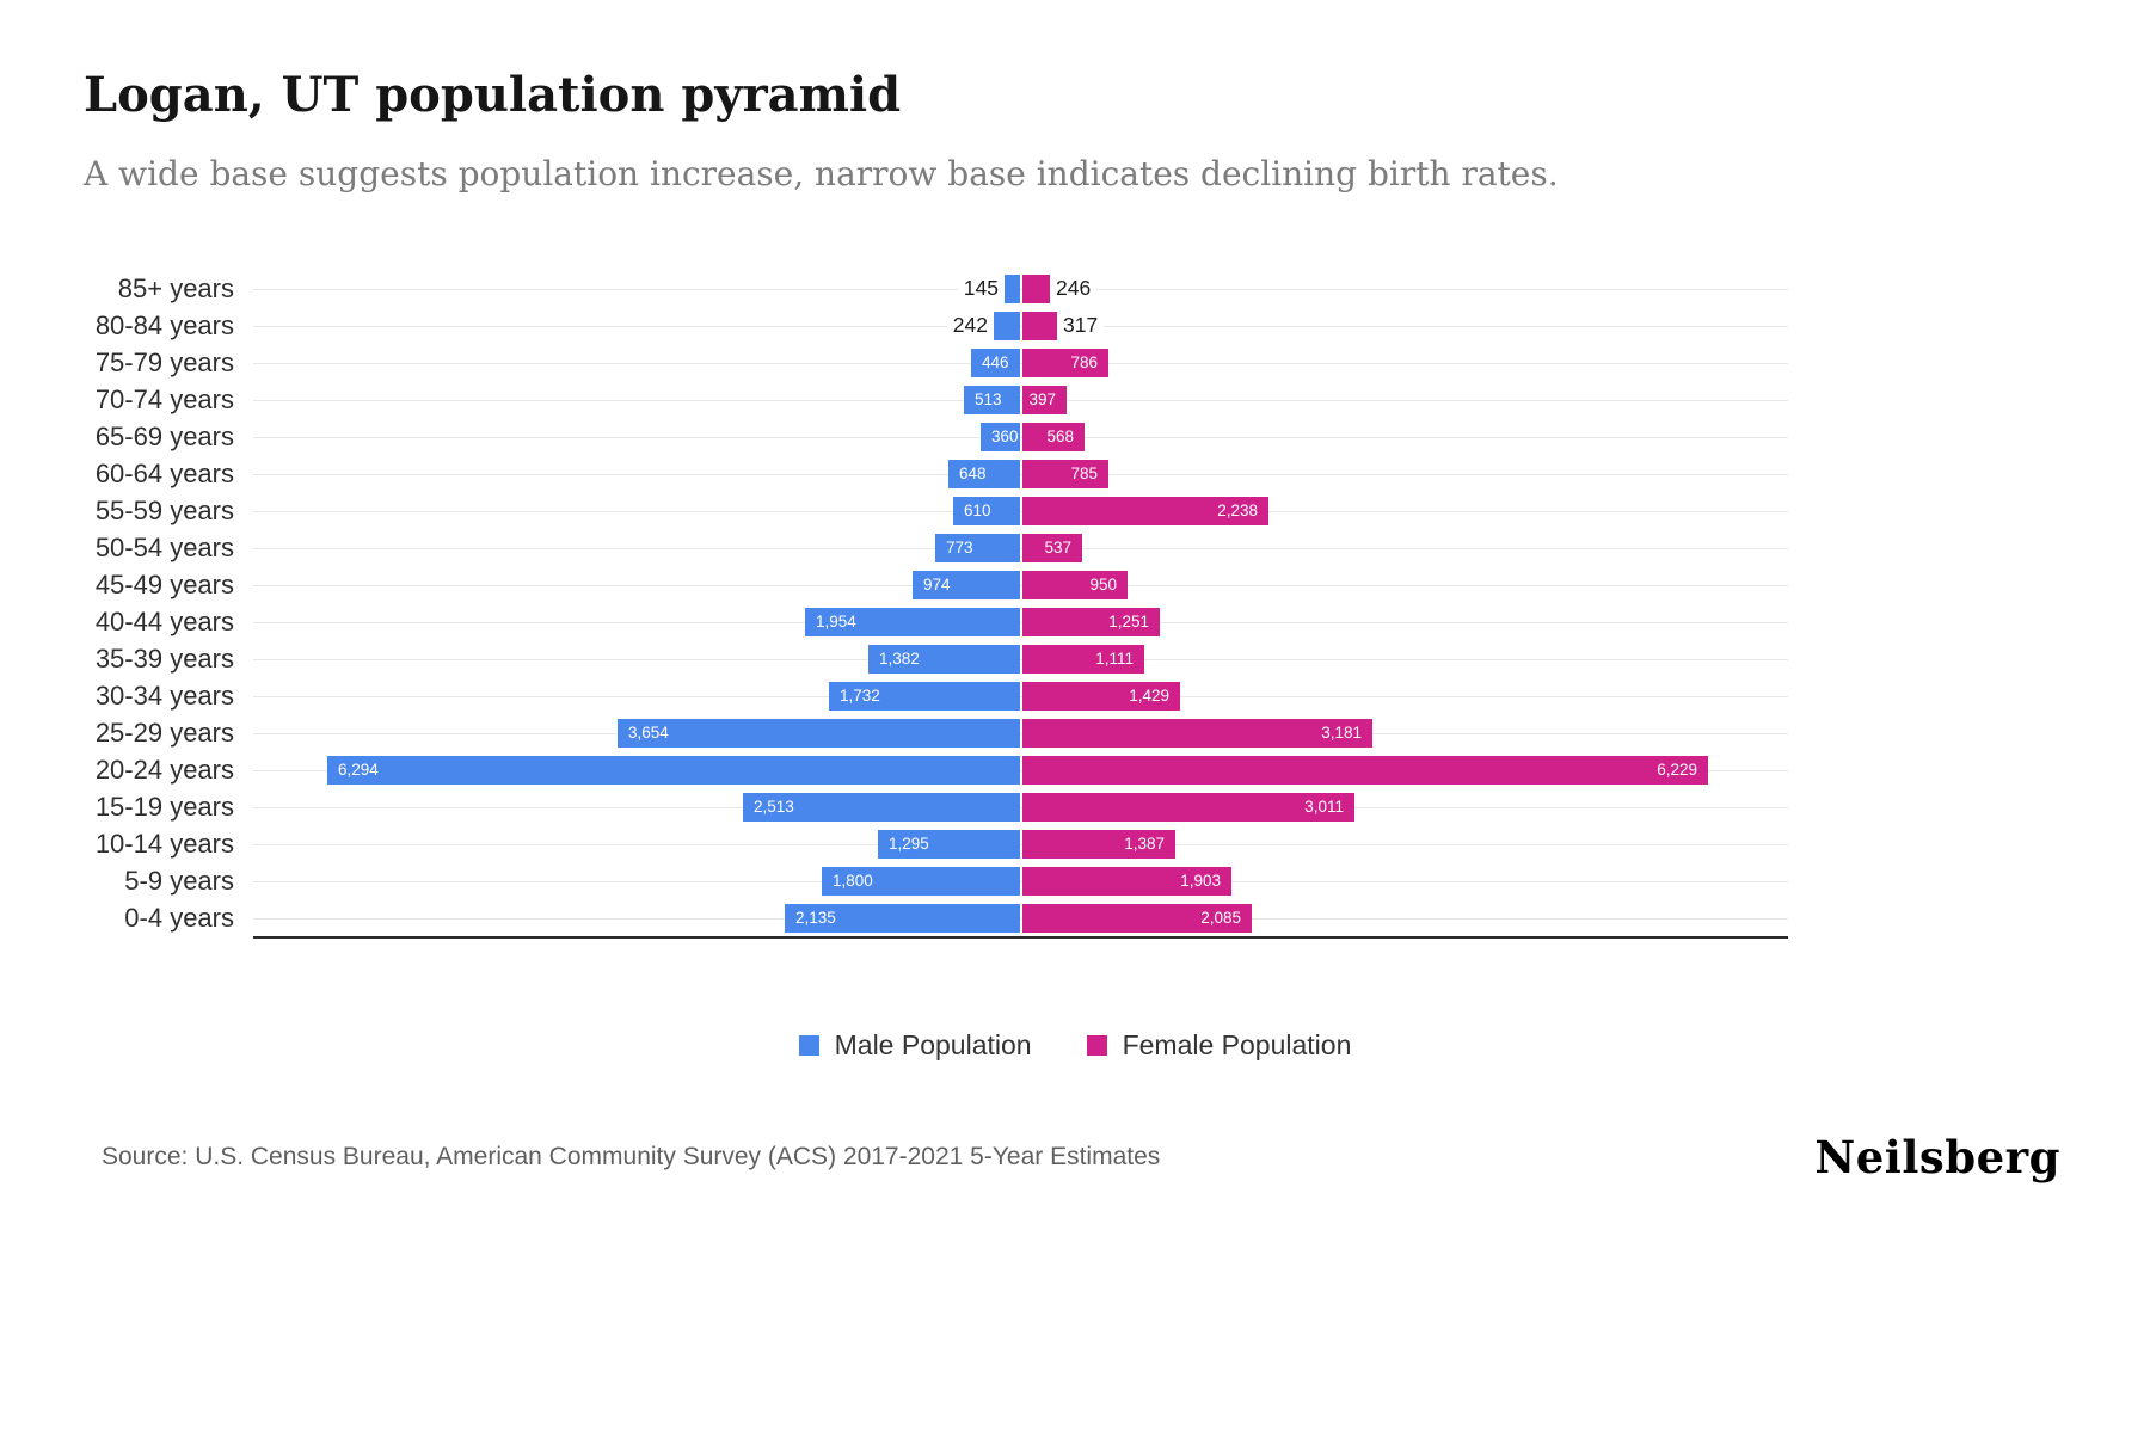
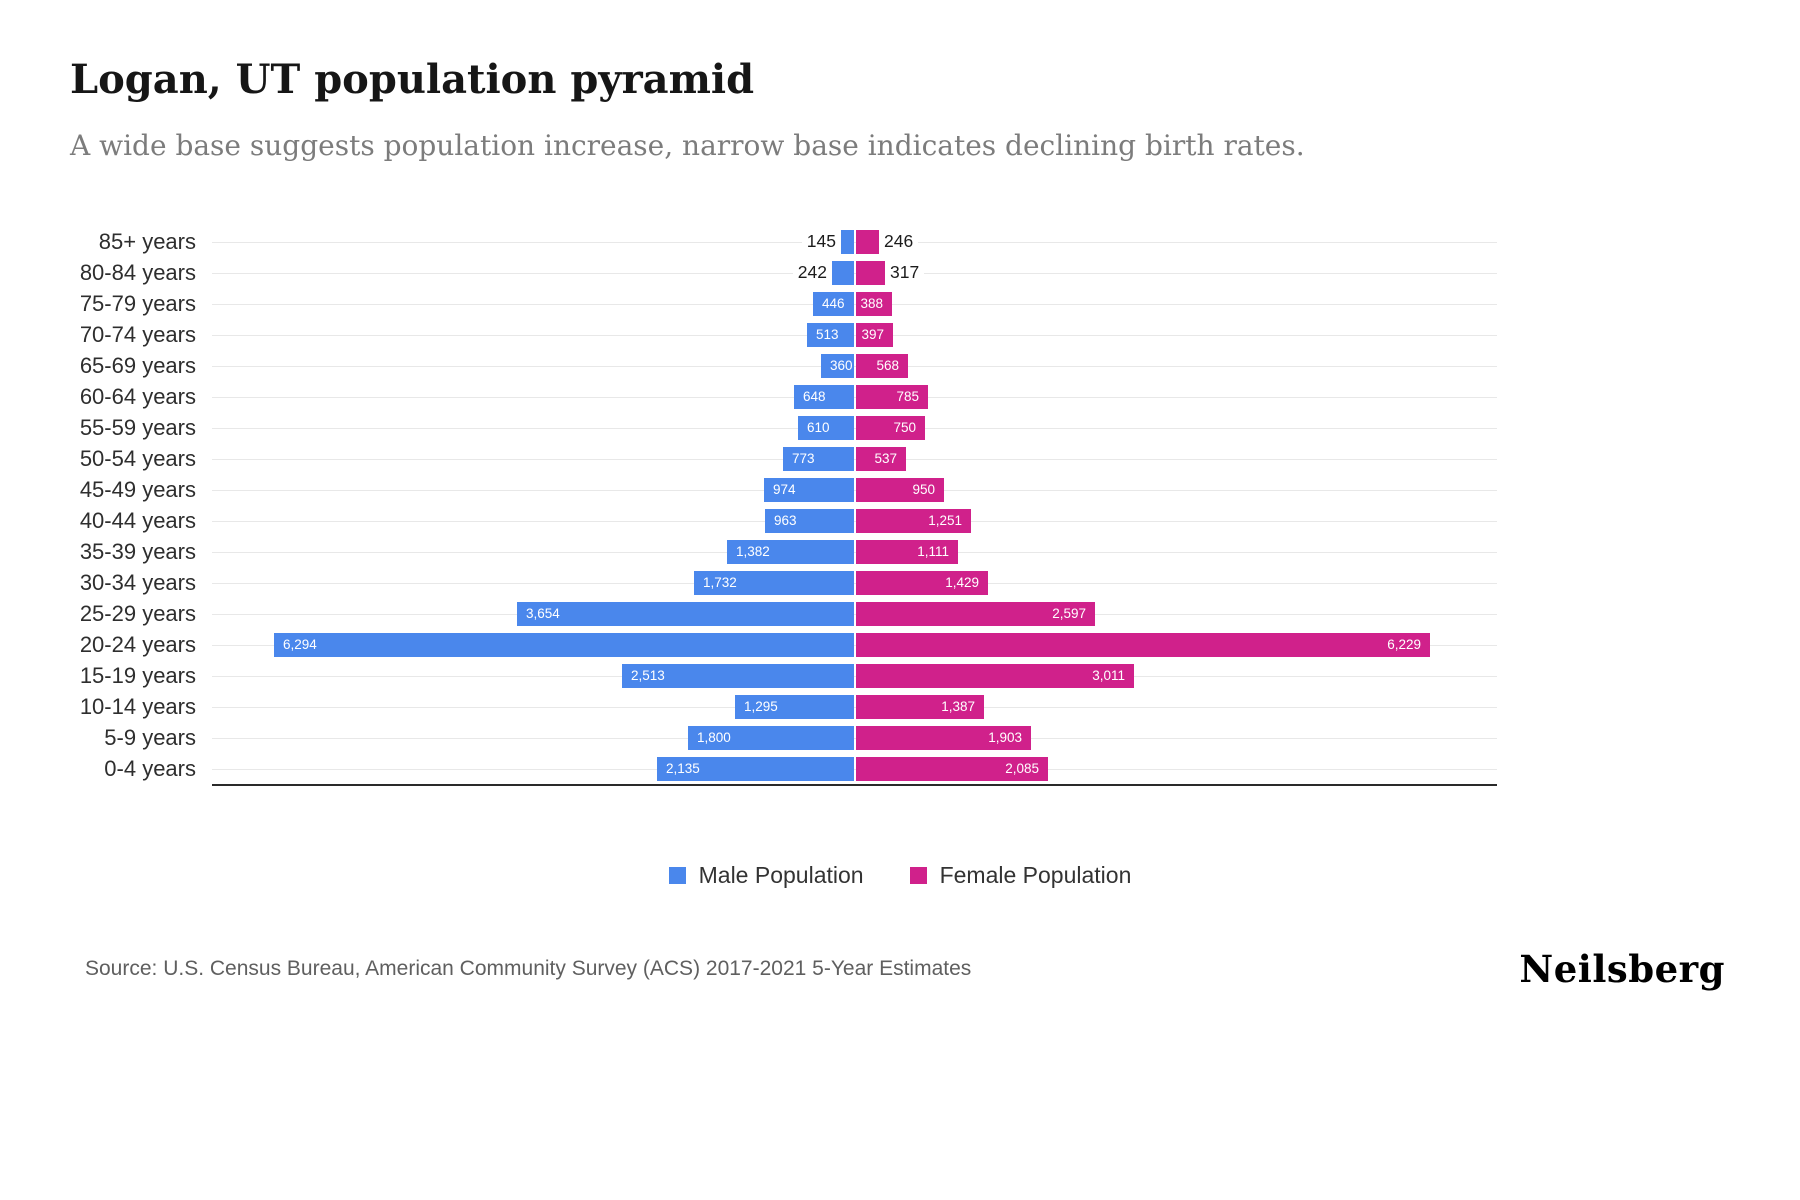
Female Population/75-79 years: 786 -> 388
Female Population/55-59 years: 2,238 -> 750
Male Population/40-44 years: 1,954 -> 963
Female Population/25-29 years: 3,181 -> 2,597
